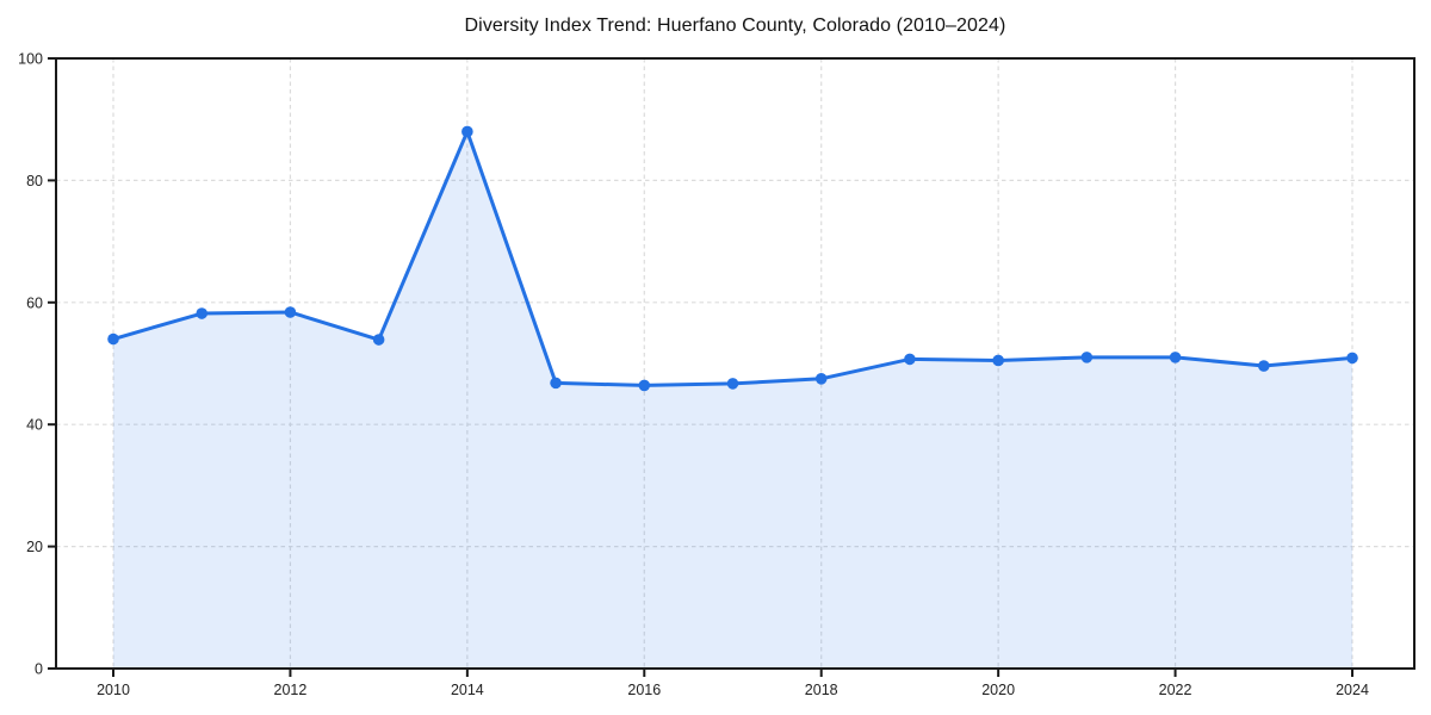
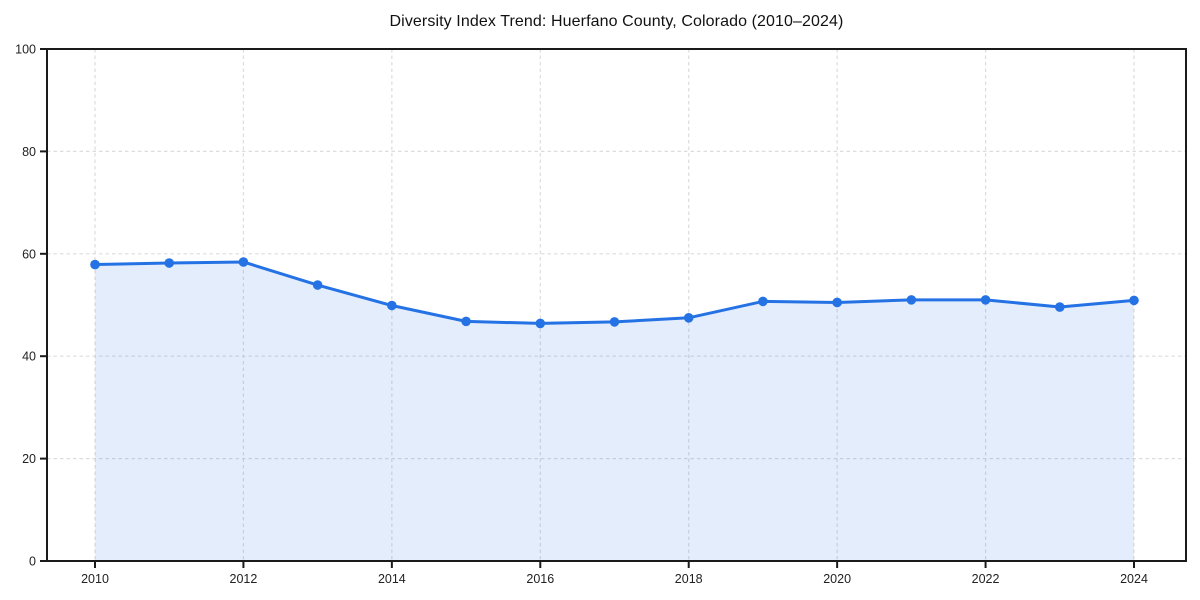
2010: 54 -> 58
2014: 88 -> 50
